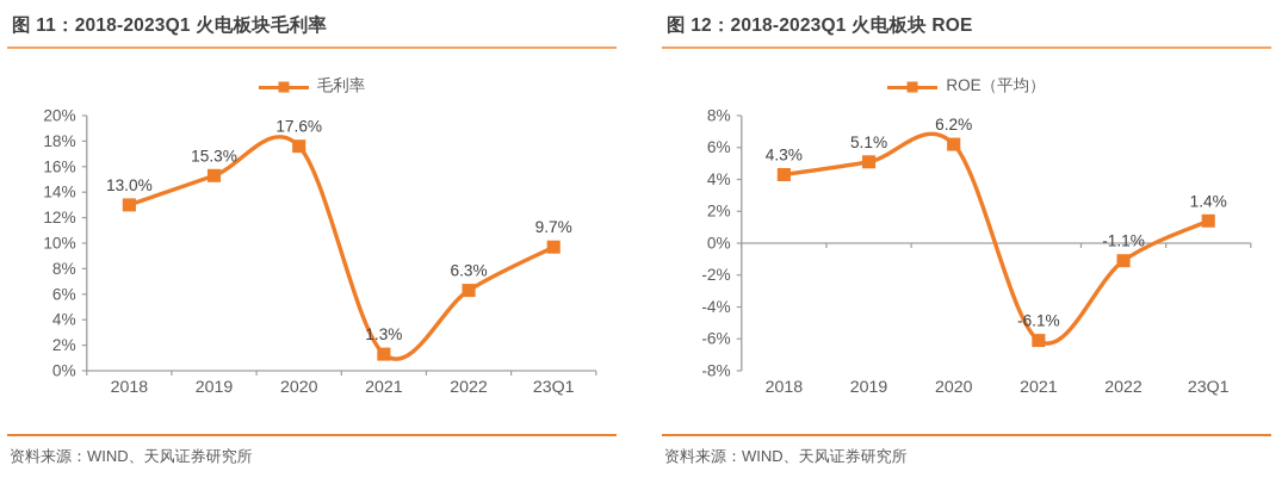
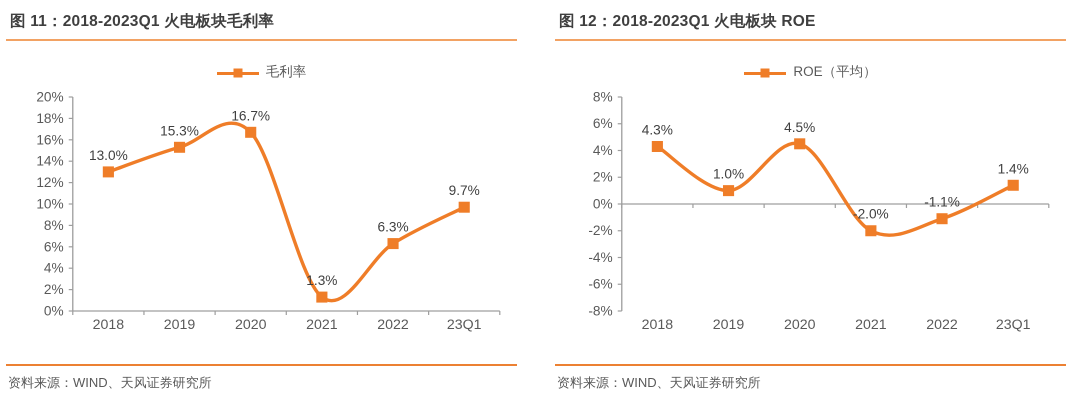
图 11：2018-2023Q1 火电板块毛利率/2020: 17.6% -> 16.7%
图 12：2018-2023Q1 火电板块 ROE/2019: 5.1% -> 1.0%
图 12：2018-2023Q1 火电板块 ROE/2020: 6.2% -> 4.5%
图 12：2018-2023Q1 火电板块 ROE/2021: -6.1% -> -2.0%
